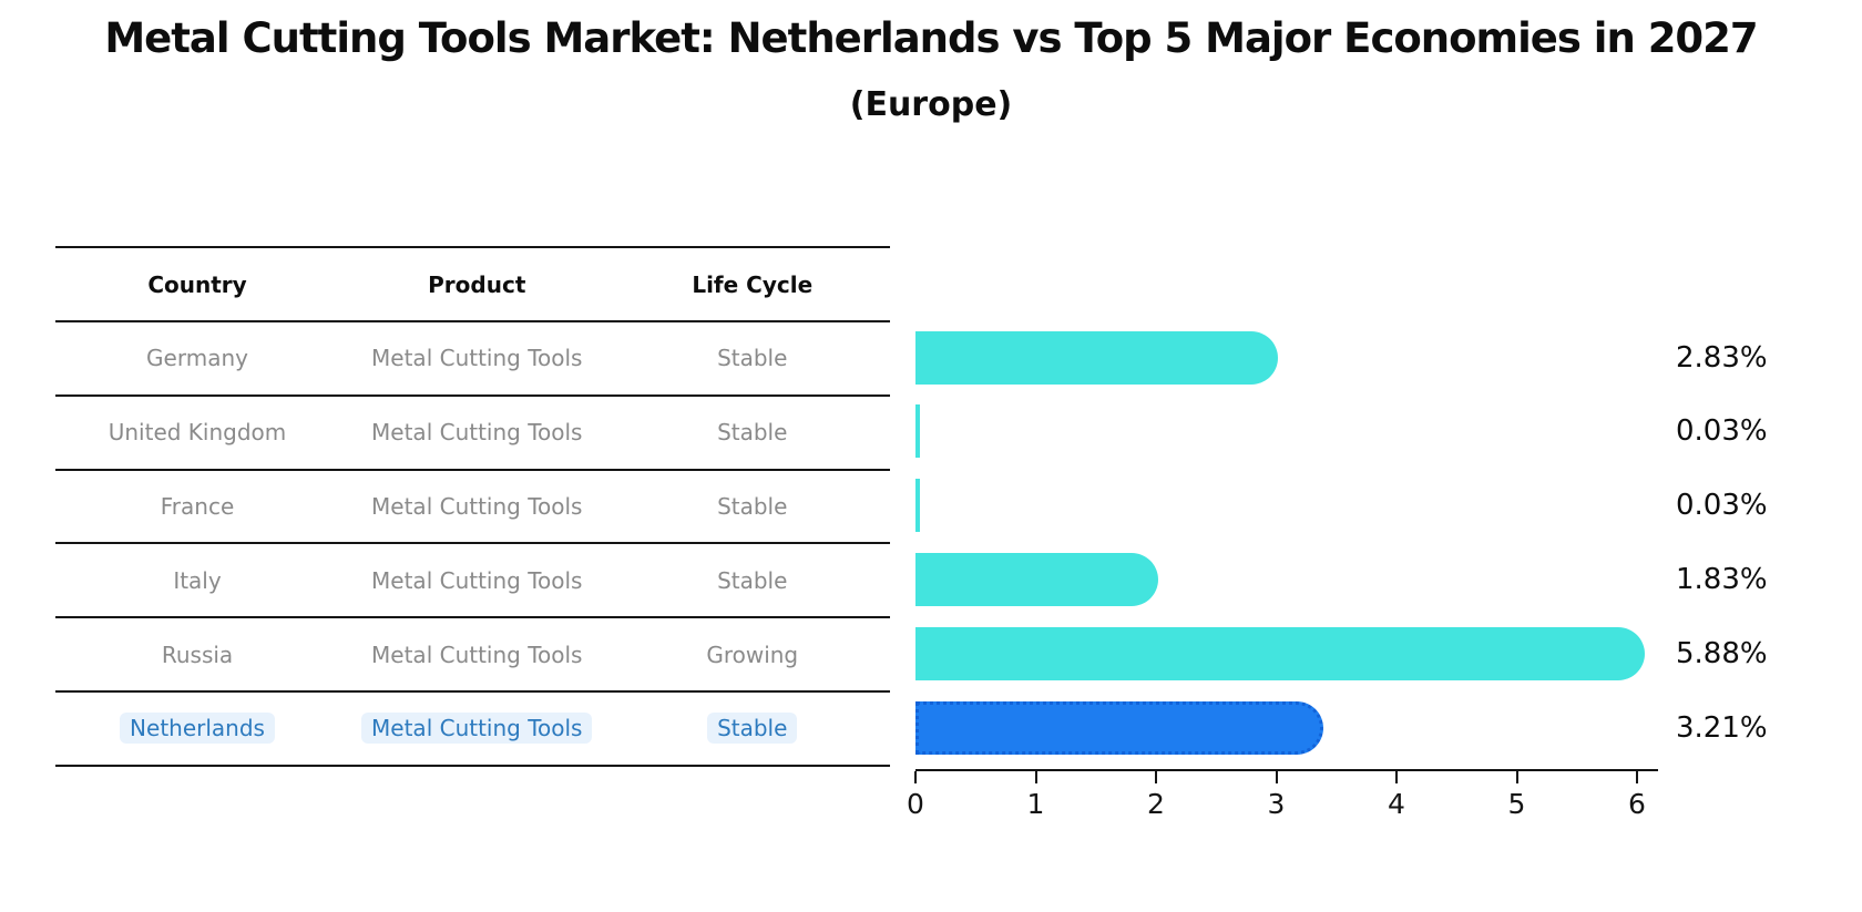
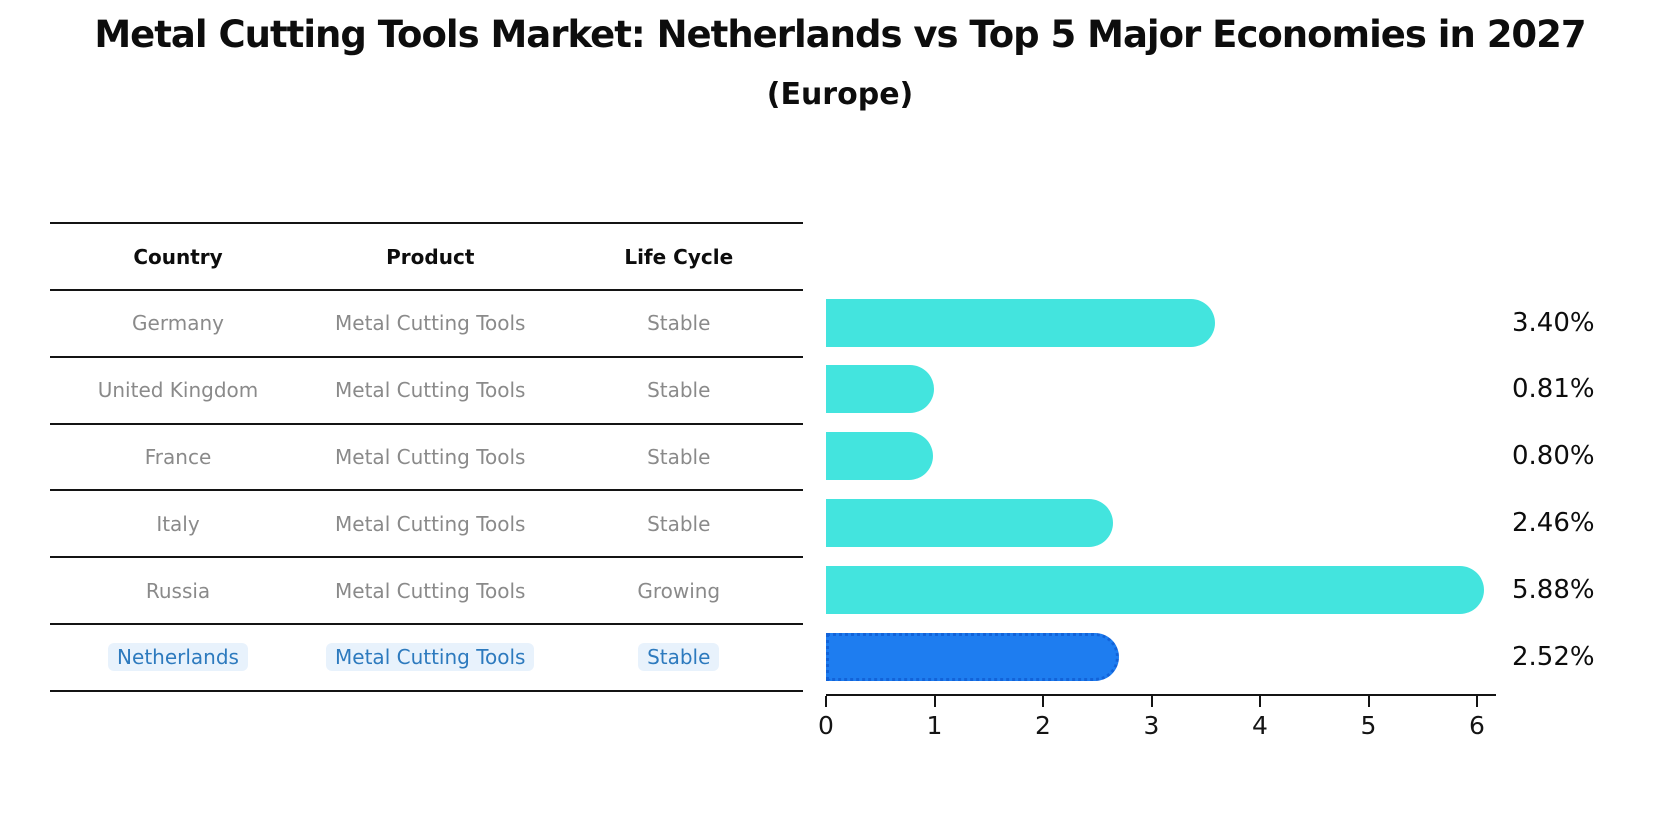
Germany: 2.83% -> 3.40%
United Kingdom: 0.03% -> 0.81%
France: 0.03% -> 0.80%
Italy: 1.83% -> 2.46%
Netherlands: 3.21% -> 2.52%
